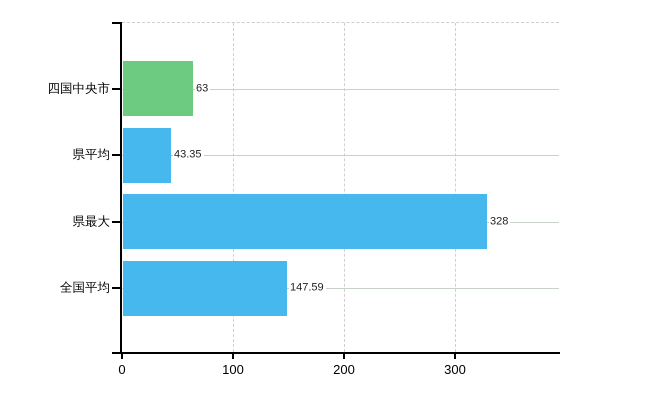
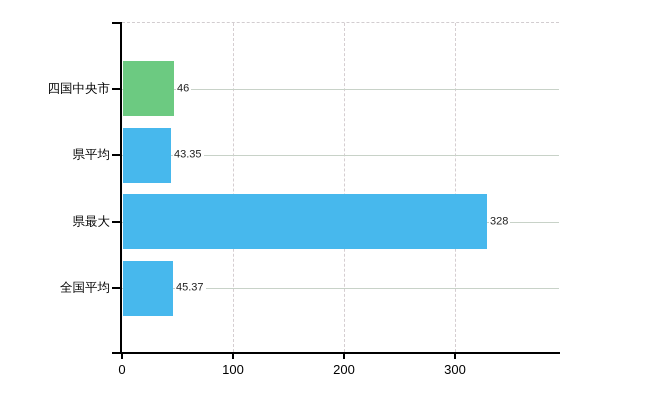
四国中央市: 63 -> 46
全国平均: 147.59 -> 45.37
